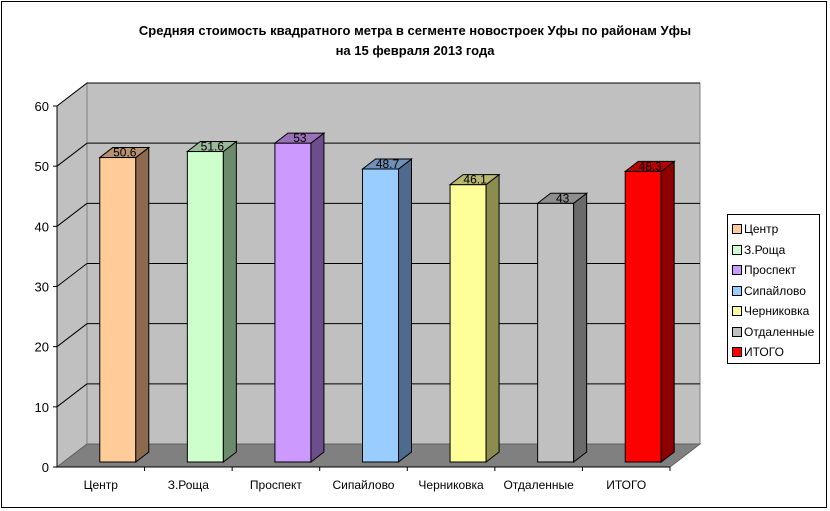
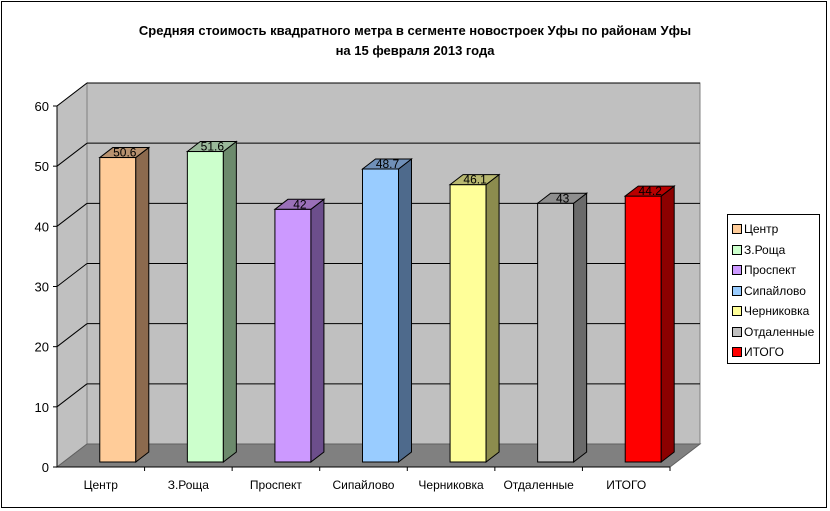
Проспект: 53 -> 42
ИТОГО: 48.3 -> 44.2
